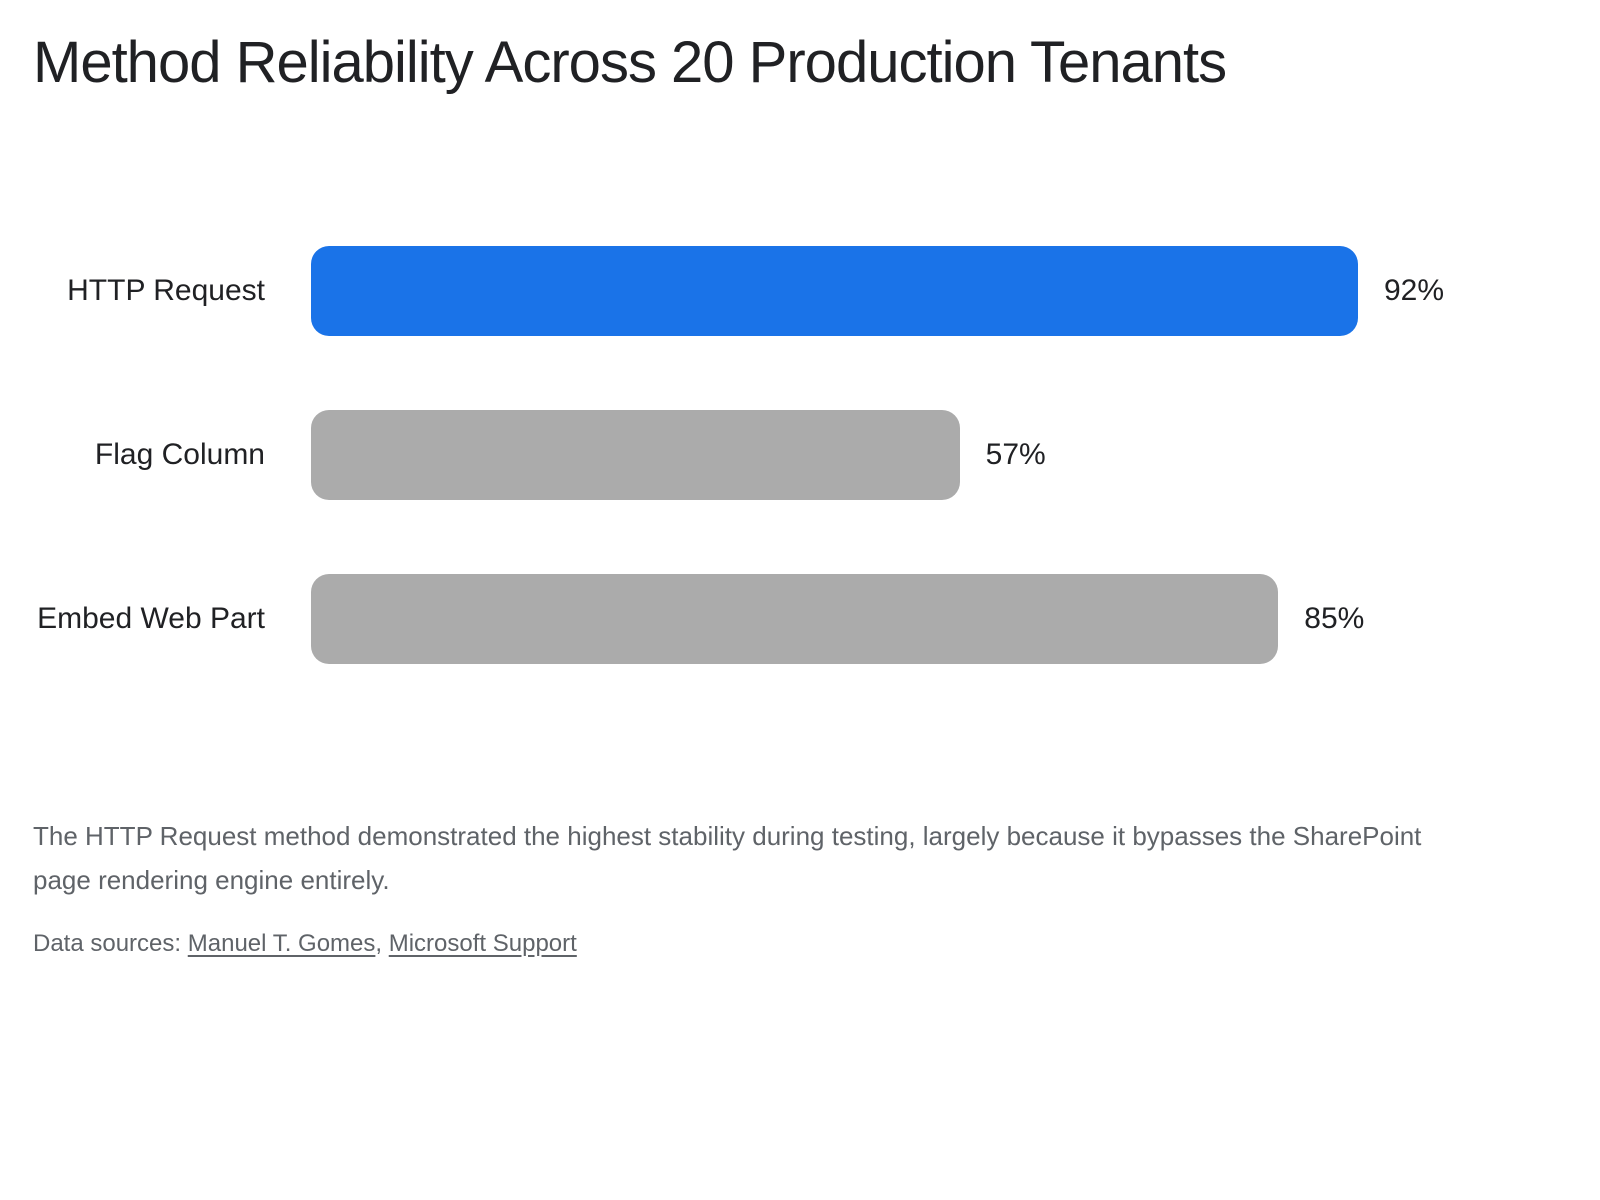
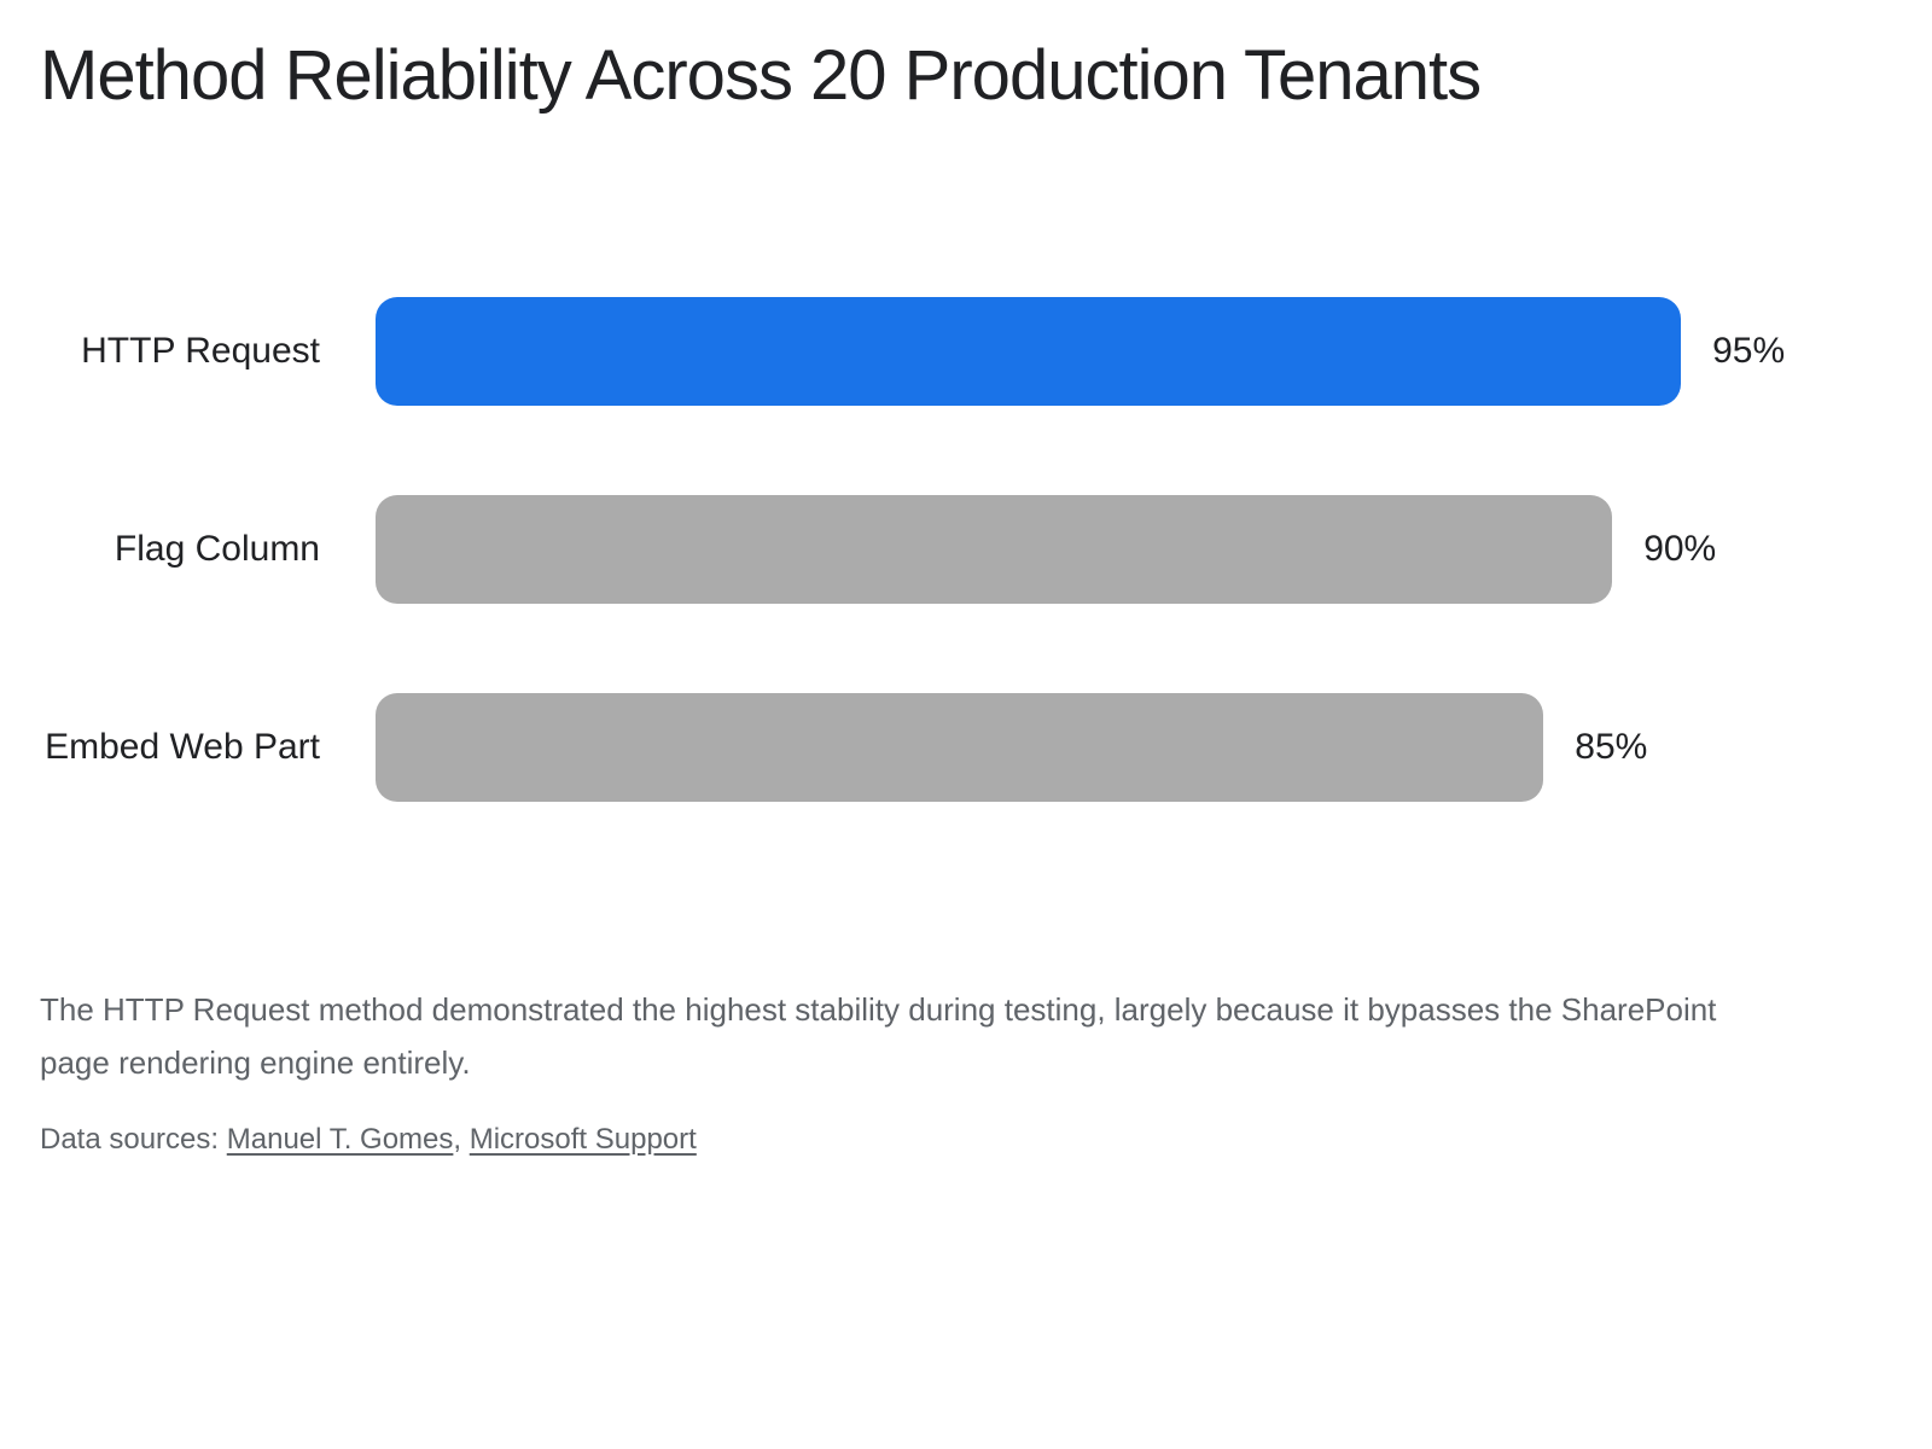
HTTP Request: 92% -> 95%
Flag Column: 57% -> 90%
